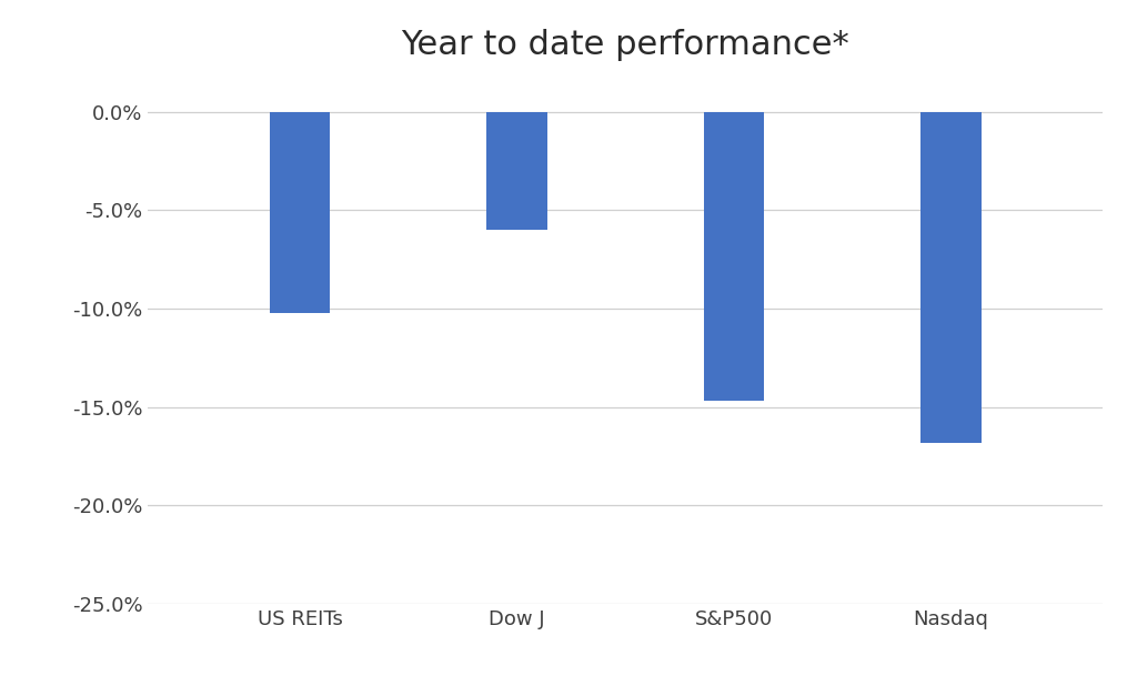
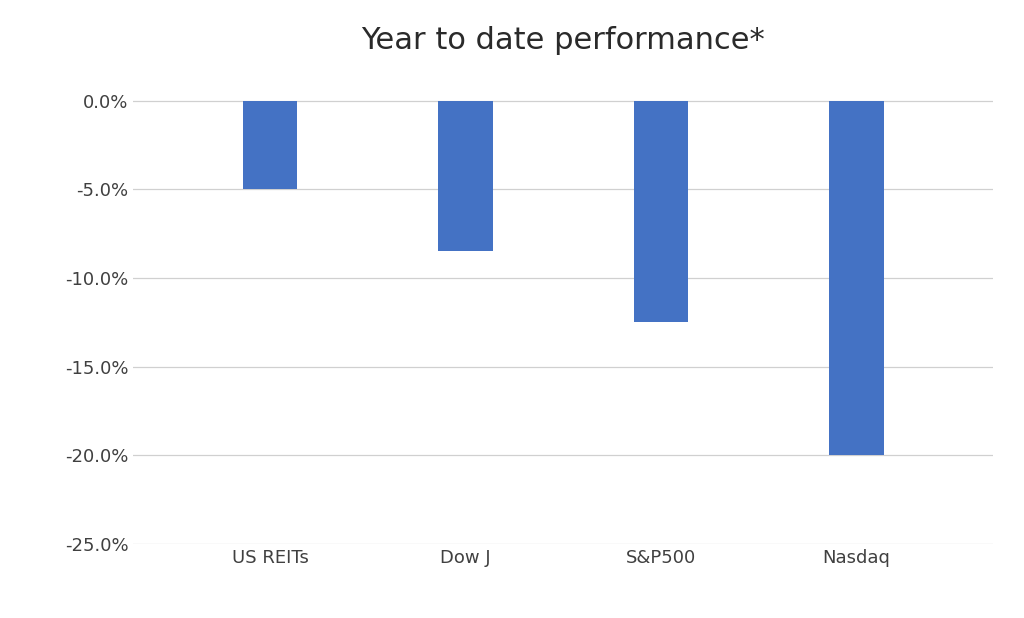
US REITs: -10.2% -> -5.0%
Dow J: -6.0% -> -8.5%
S&P500: -14.7% -> -12.5%
Nasdaq: -16.8% -> -20.0%
